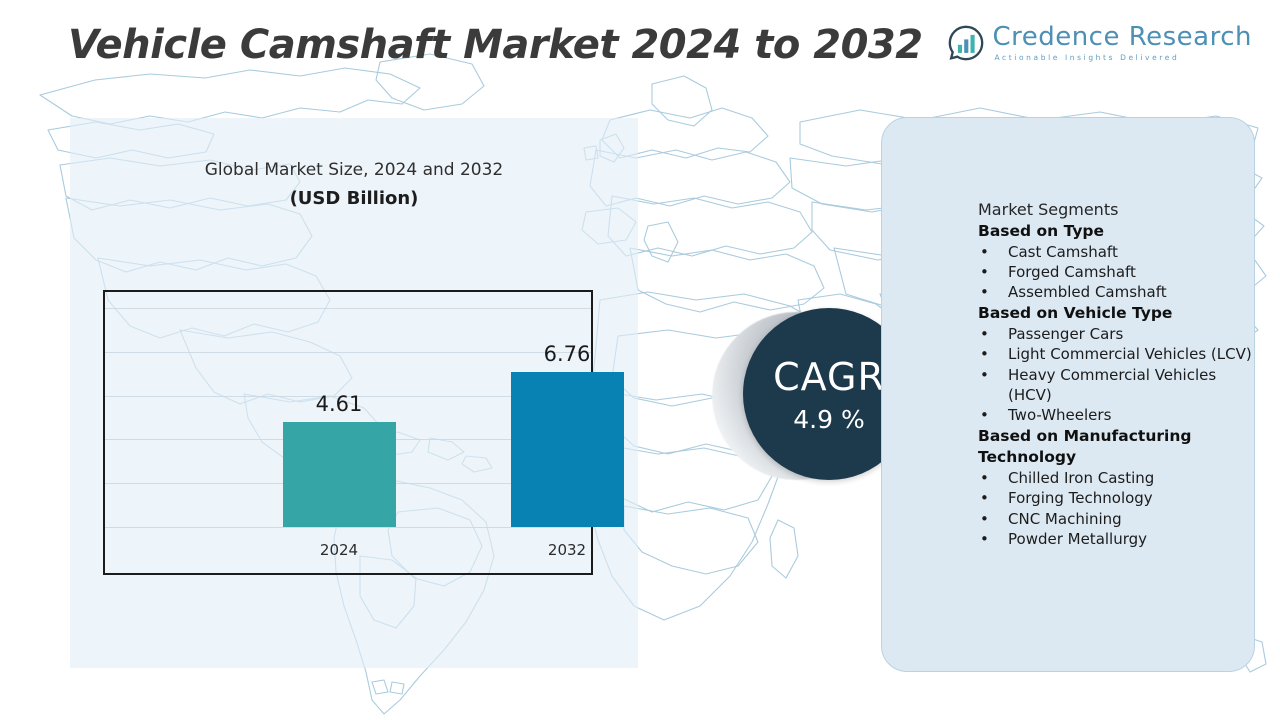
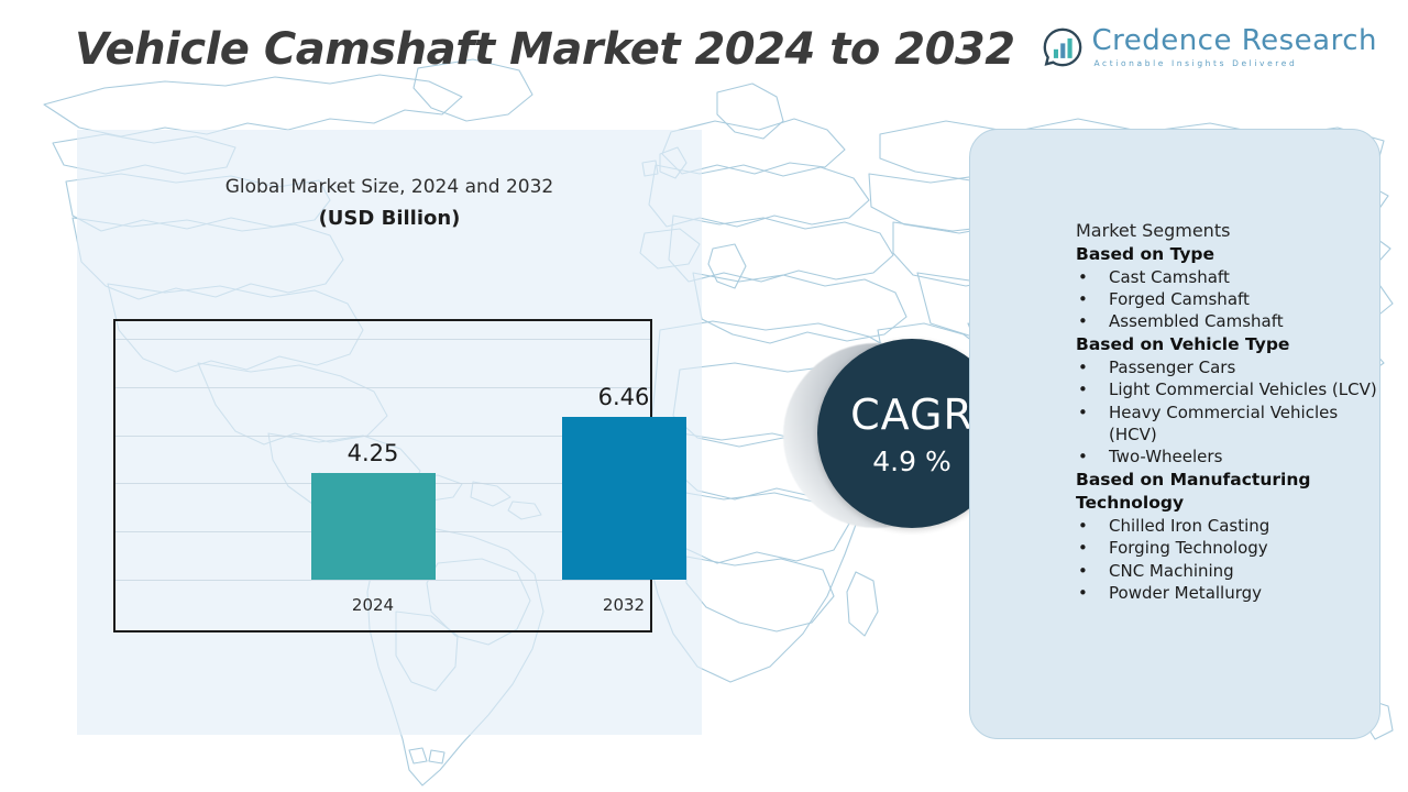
2024: 4.61 -> 4.25
2032: 6.76 -> 6.46
